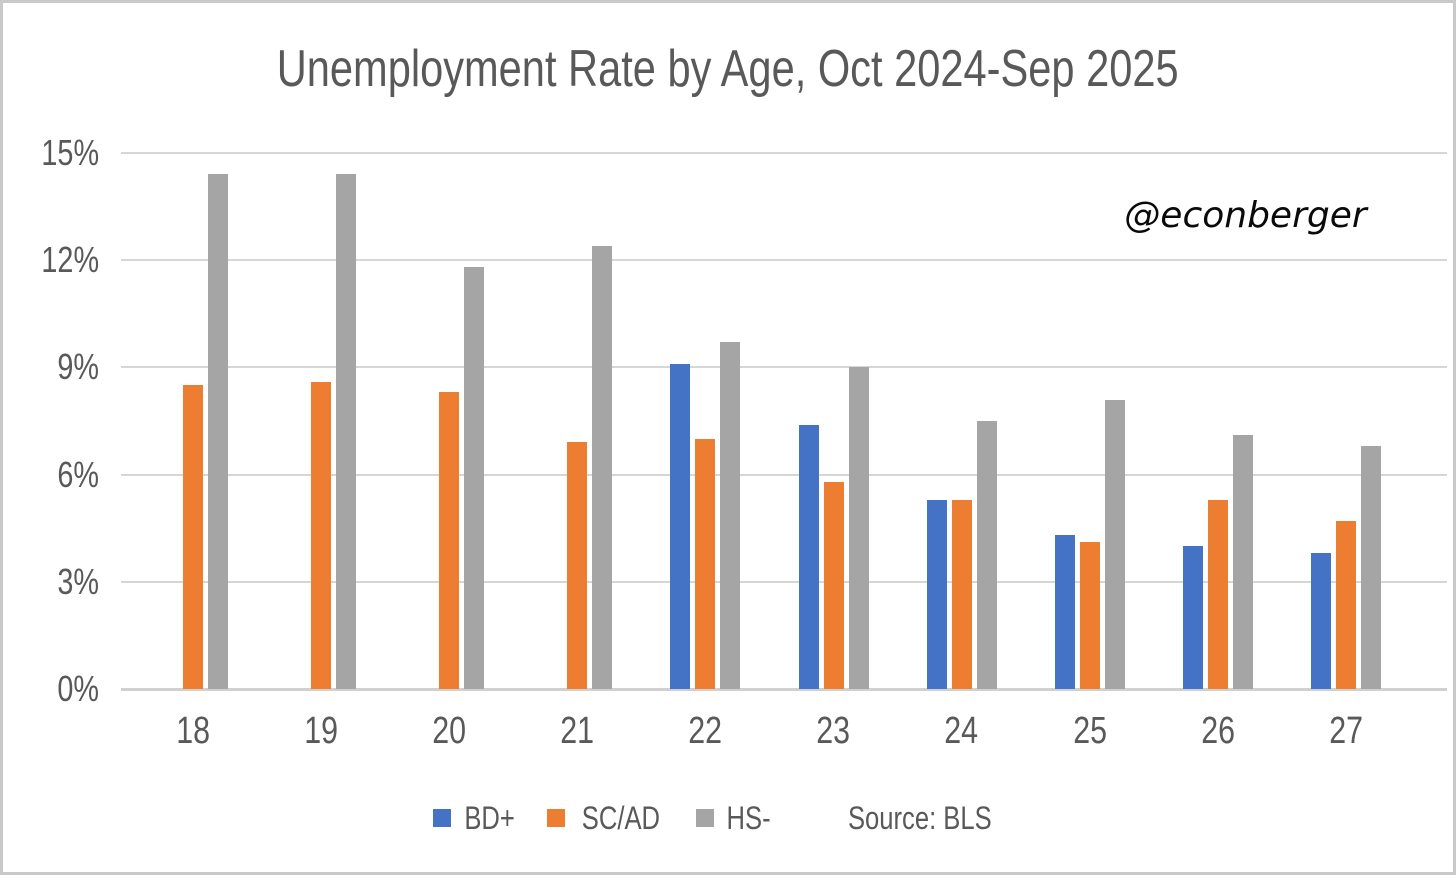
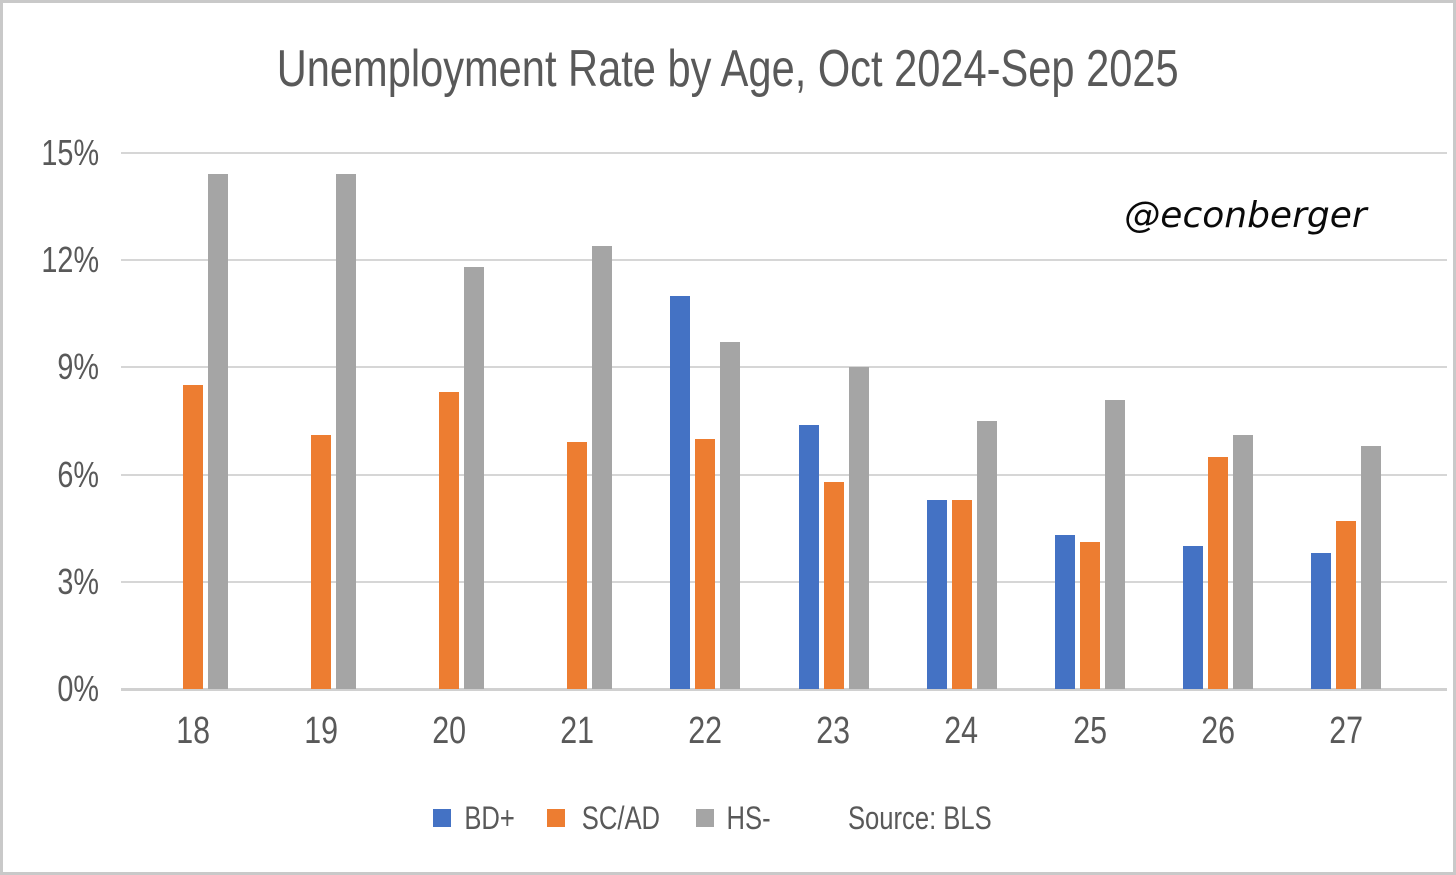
SC/AD/19: 8.6% -> 7.1%
BD+/22: 9.1% -> 11.0%
SC/AD/26: 5.3% -> 6.5%
